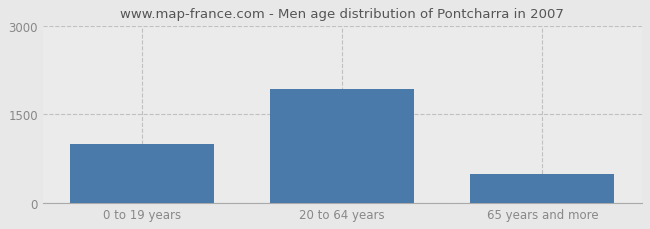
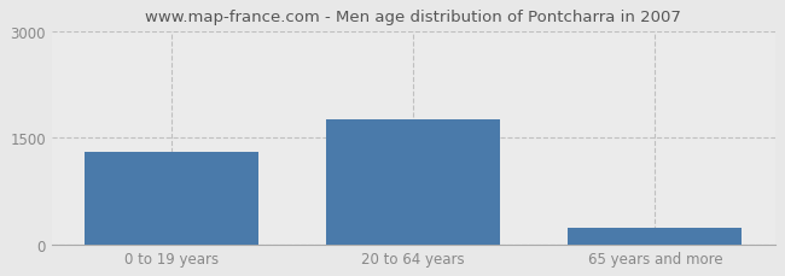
0 to 19 years: 1000 -> 1300
20 to 64 years: 1920 -> 1750
65 years and more: 480 -> 230
